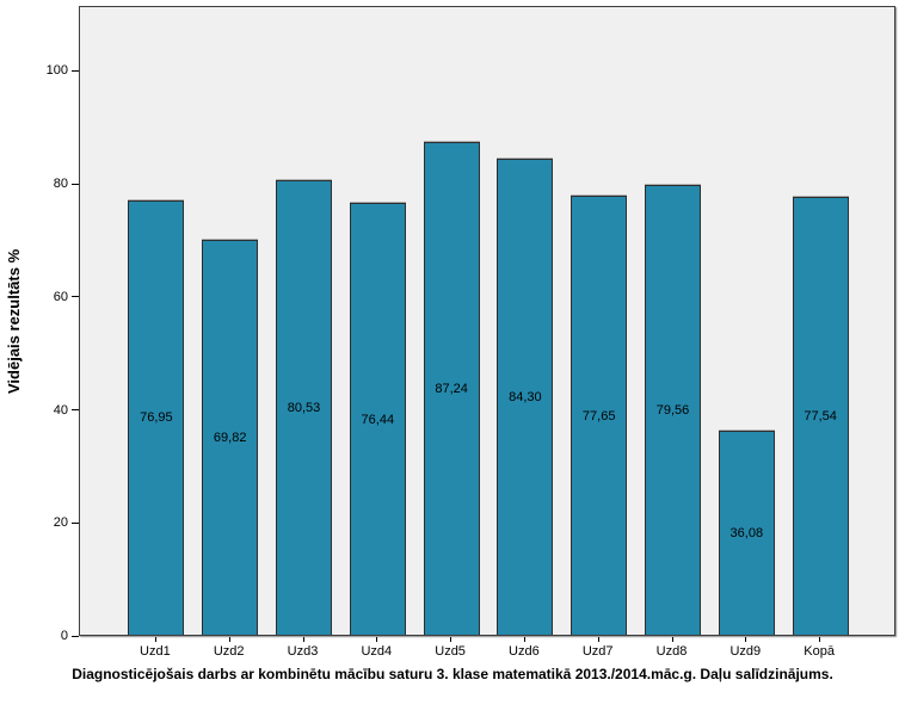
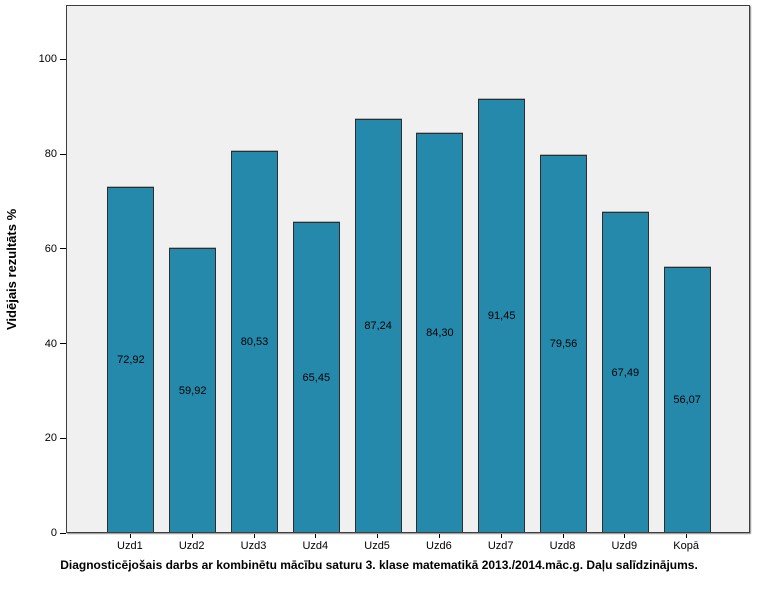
Uzd1: 76,95 -> 72,92
Uzd2: 69,82 -> 59,92
Uzd4: 76,44 -> 65,45
Uzd7: 77,65 -> 91,45
Uzd9: 36,08 -> 67,49
Kopā: 77,54 -> 56,07
